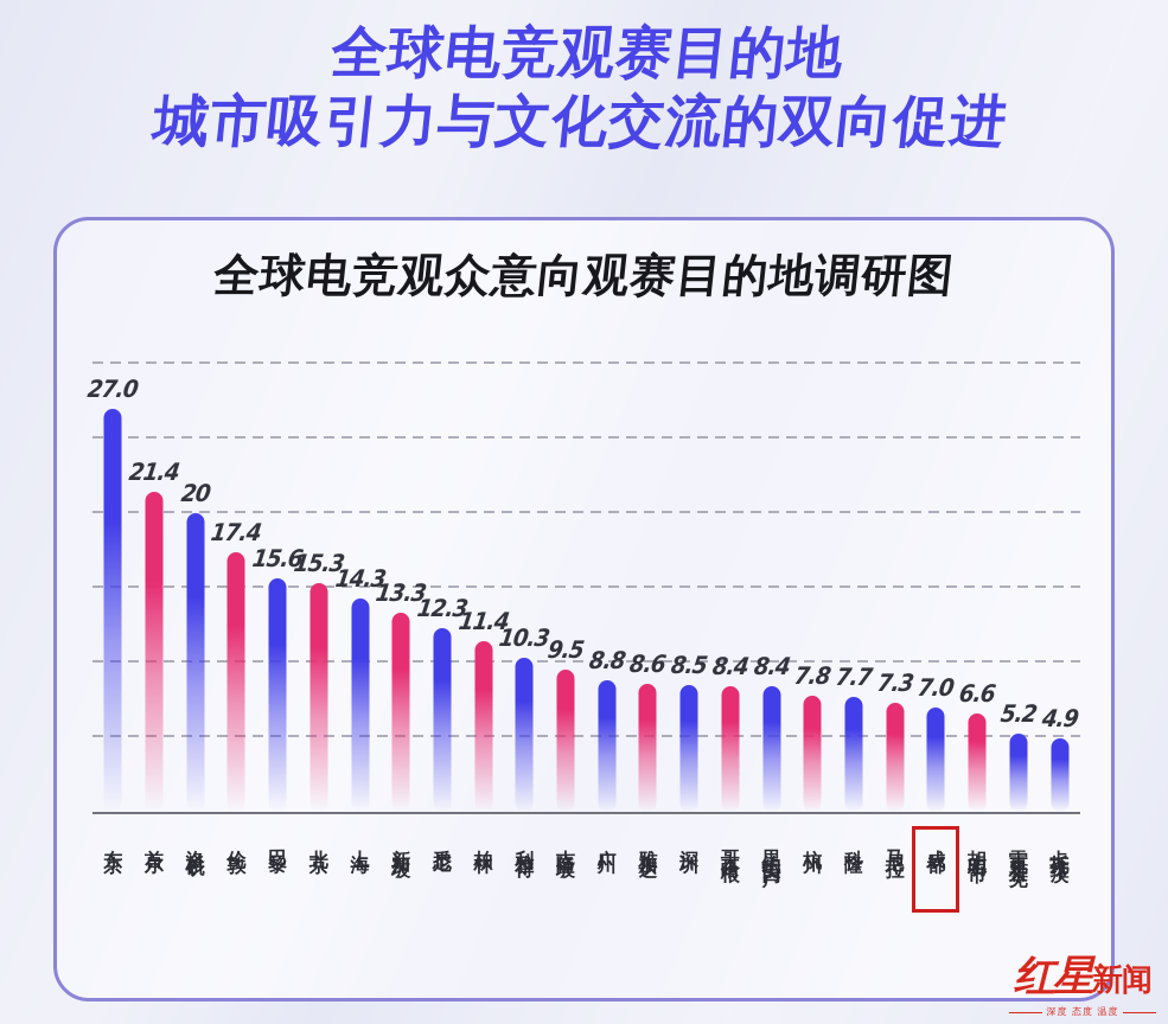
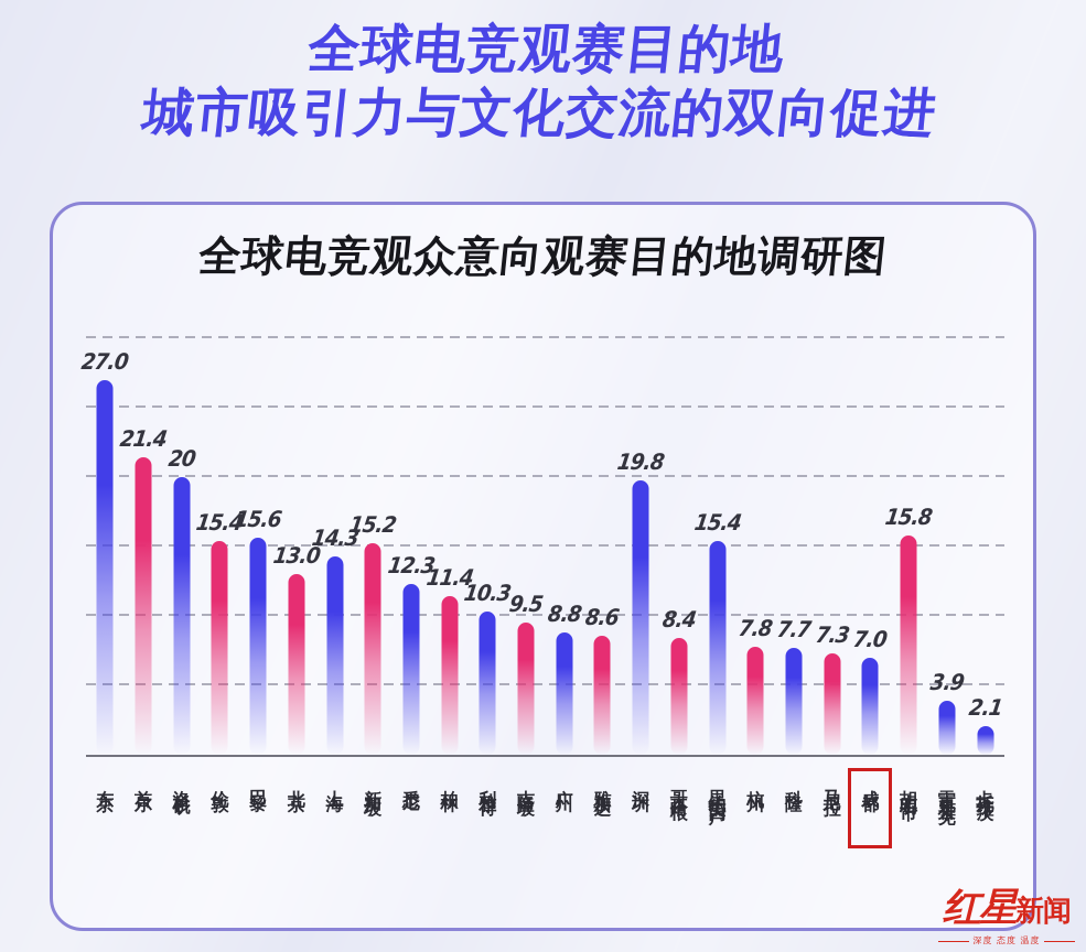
伦敦: 17.4 -> 15.4
北京: 15.3 -> 13.0
新加坡: 13.3 -> 15.2
深圳: 8.5 -> 19.8
里约热内卢: 8.4 -> 15.4
胡志明市: 6.6 -> 15.8
雷克雅未克: 5.2 -> 3.9
卡托维茨: 4.9 -> 2.1
